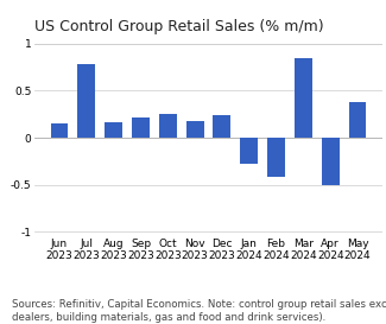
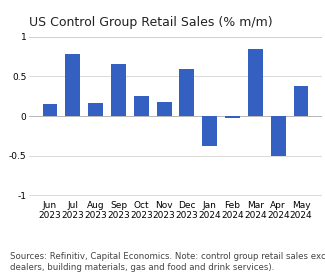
Sep 2023: 0.22 -> 0.65
Dec 2023: 0.24 -> 0.59
Jan 2024: -0.28 -> -0.38
Feb 2024: -0.42 -> -0.03
